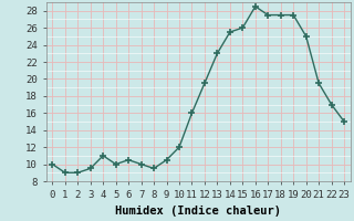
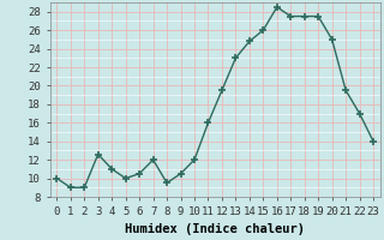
3: 9.5 -> 12.6
7: 10.0 -> 12.0
14: 25.5 -> 24.8
23: 15.0 -> 14.0
